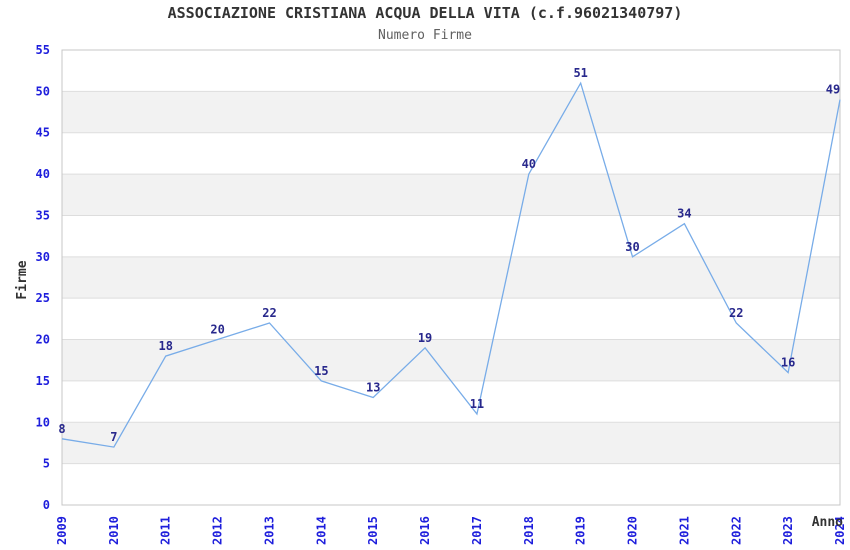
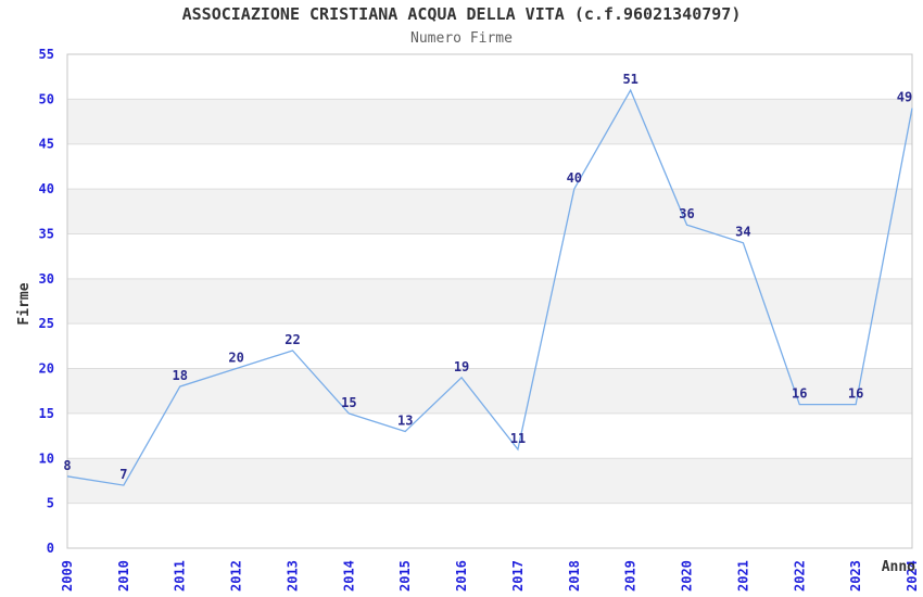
2020: 30 -> 36
2022: 22 -> 16
